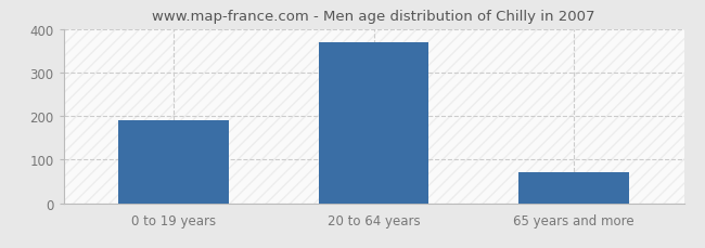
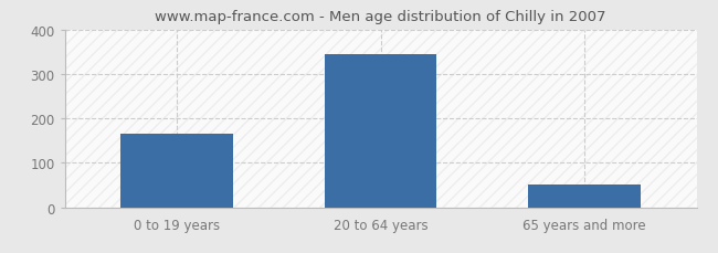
0 to 19 years: 190 -> 165
20 to 64 years: 370 -> 345
65 years and more: 70 -> 52
